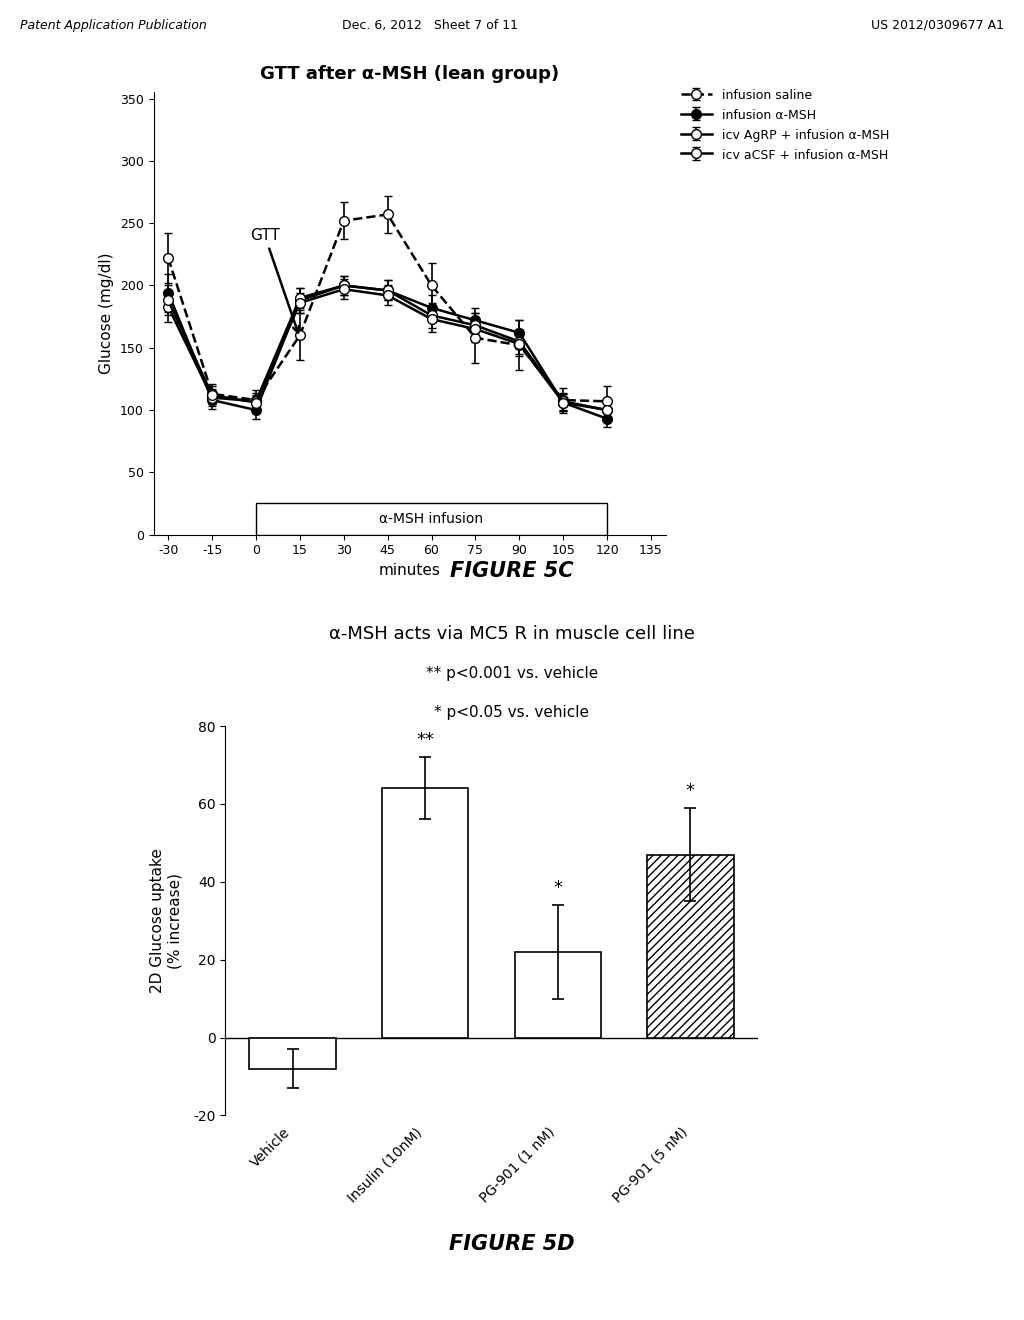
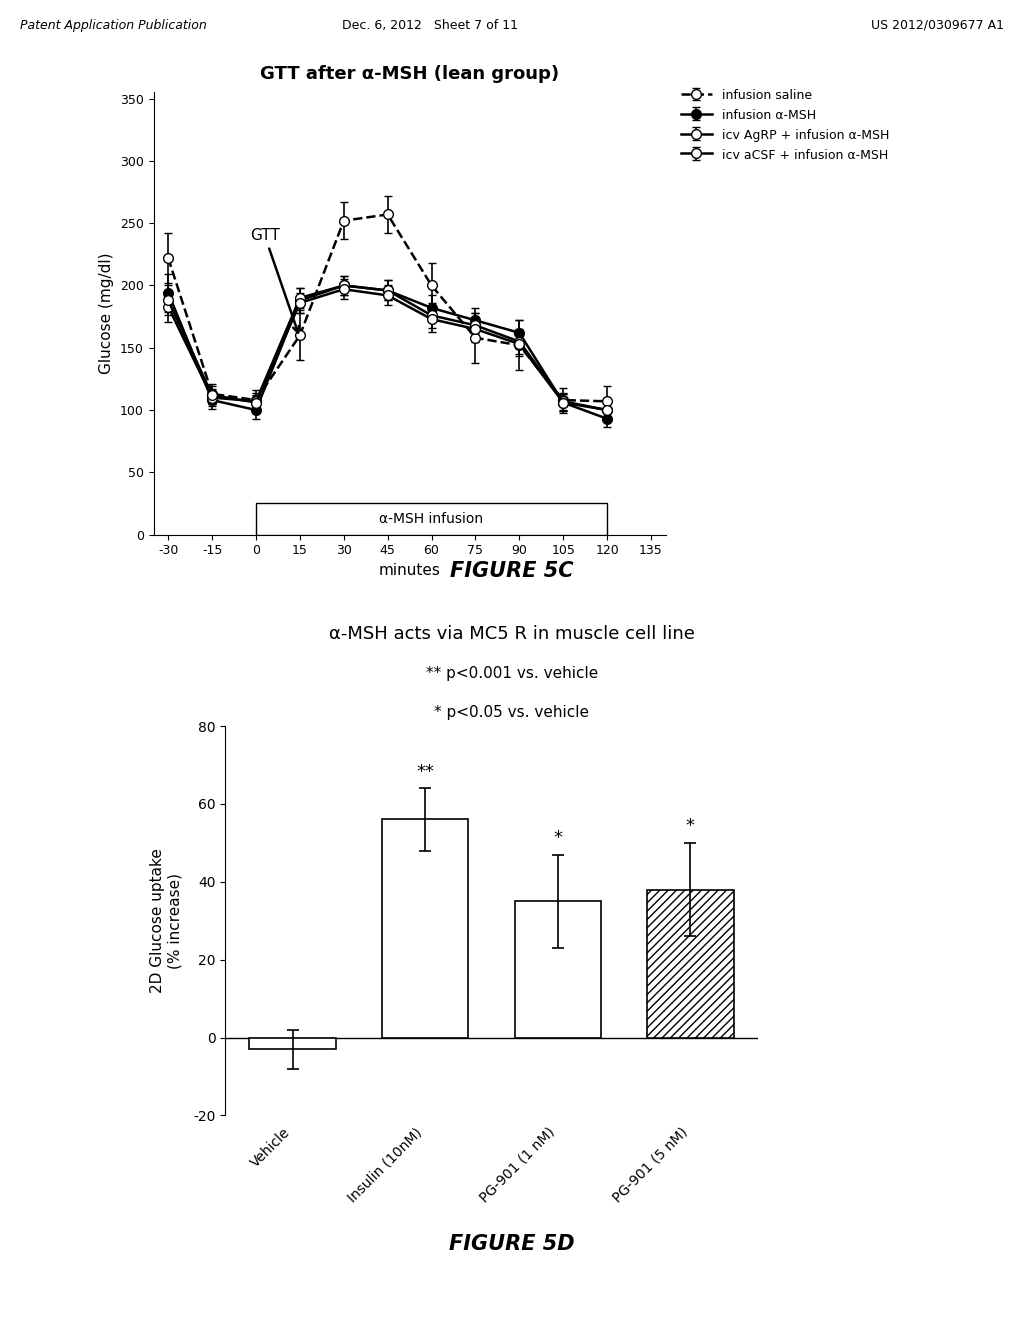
Vehicle: -8 -> -3
Insulin (10nM): 64 -> 56
PG-901 (1 nM): 22 -> 35
PG-901 (5 nM): 47 -> 38
